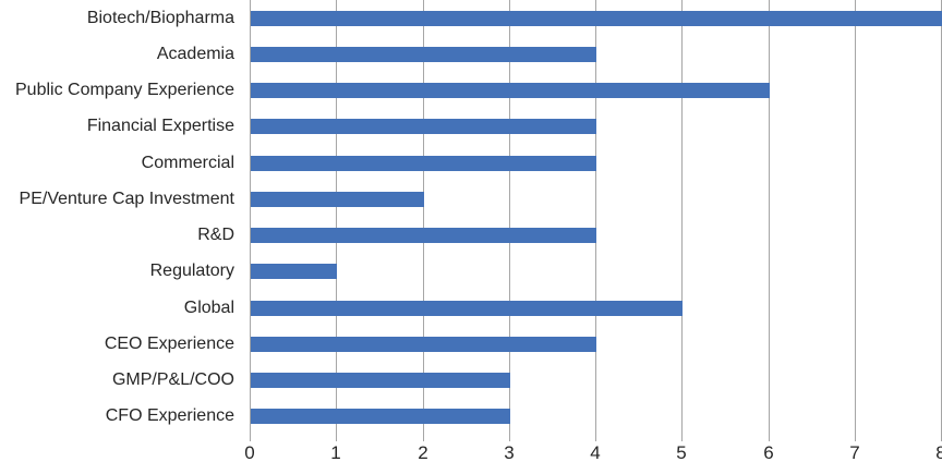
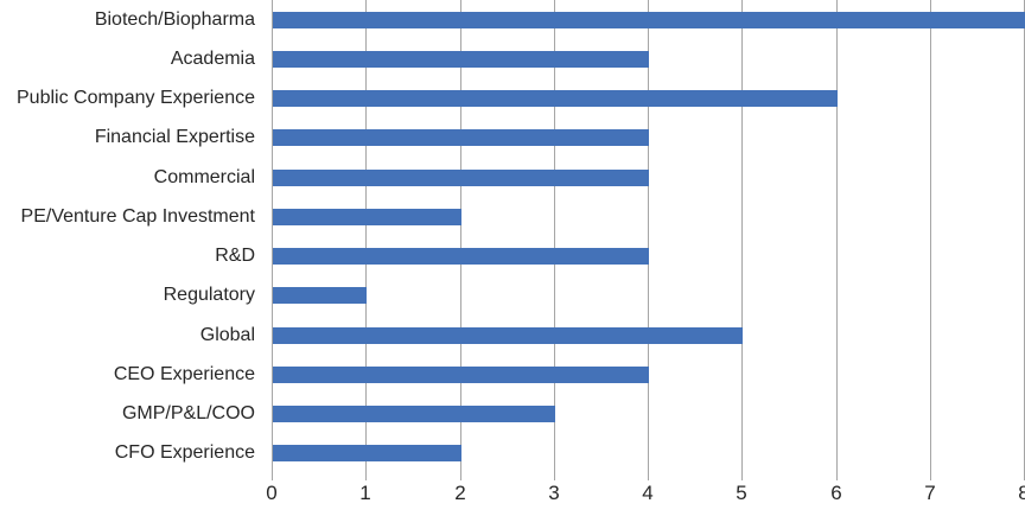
CFO Experience: 3 -> 2
